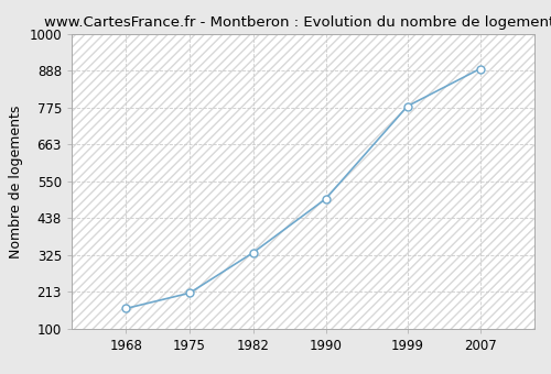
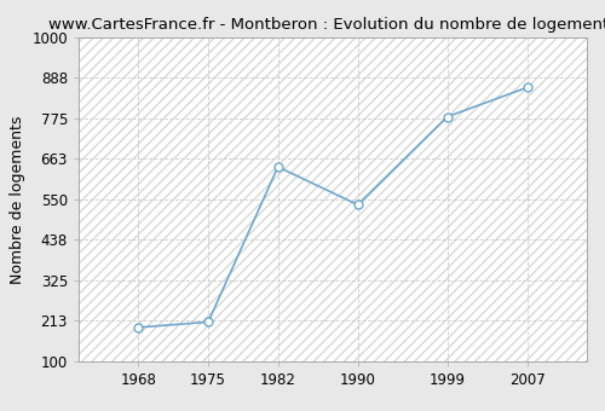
1968: 163 -> 195
1982: 333 -> 640
1990: 497 -> 535
2007: 893 -> 860
